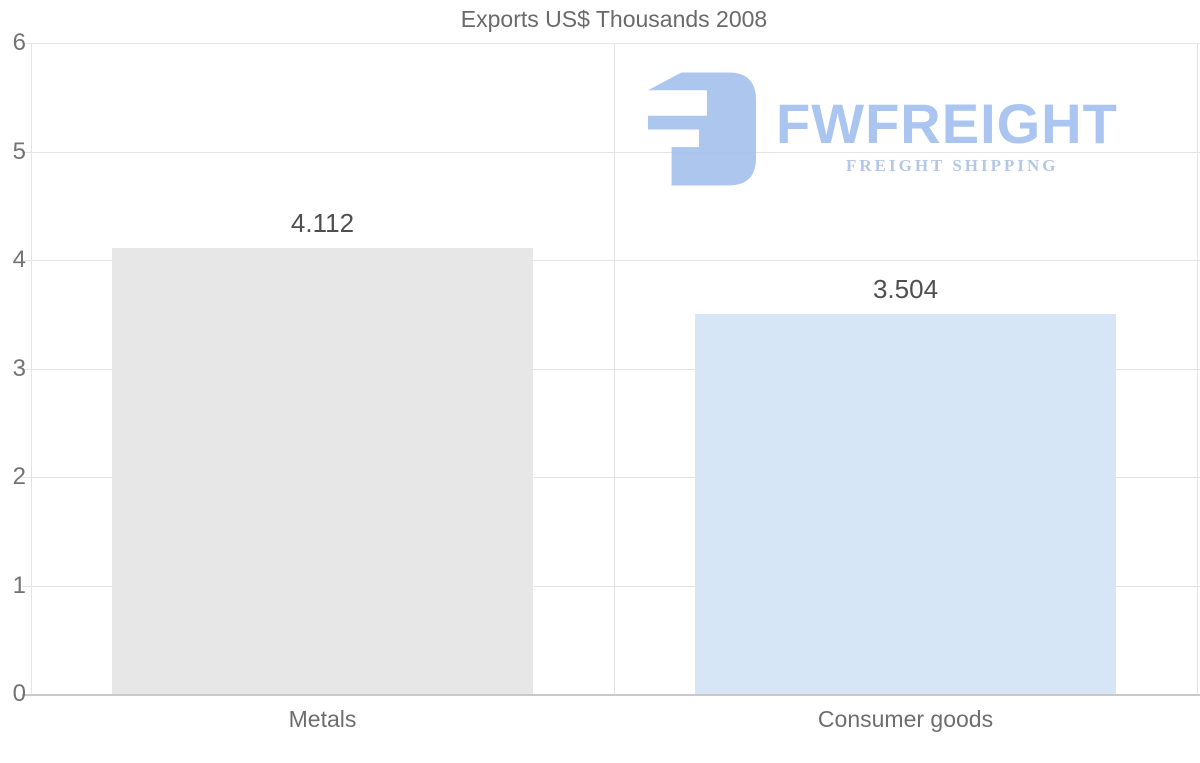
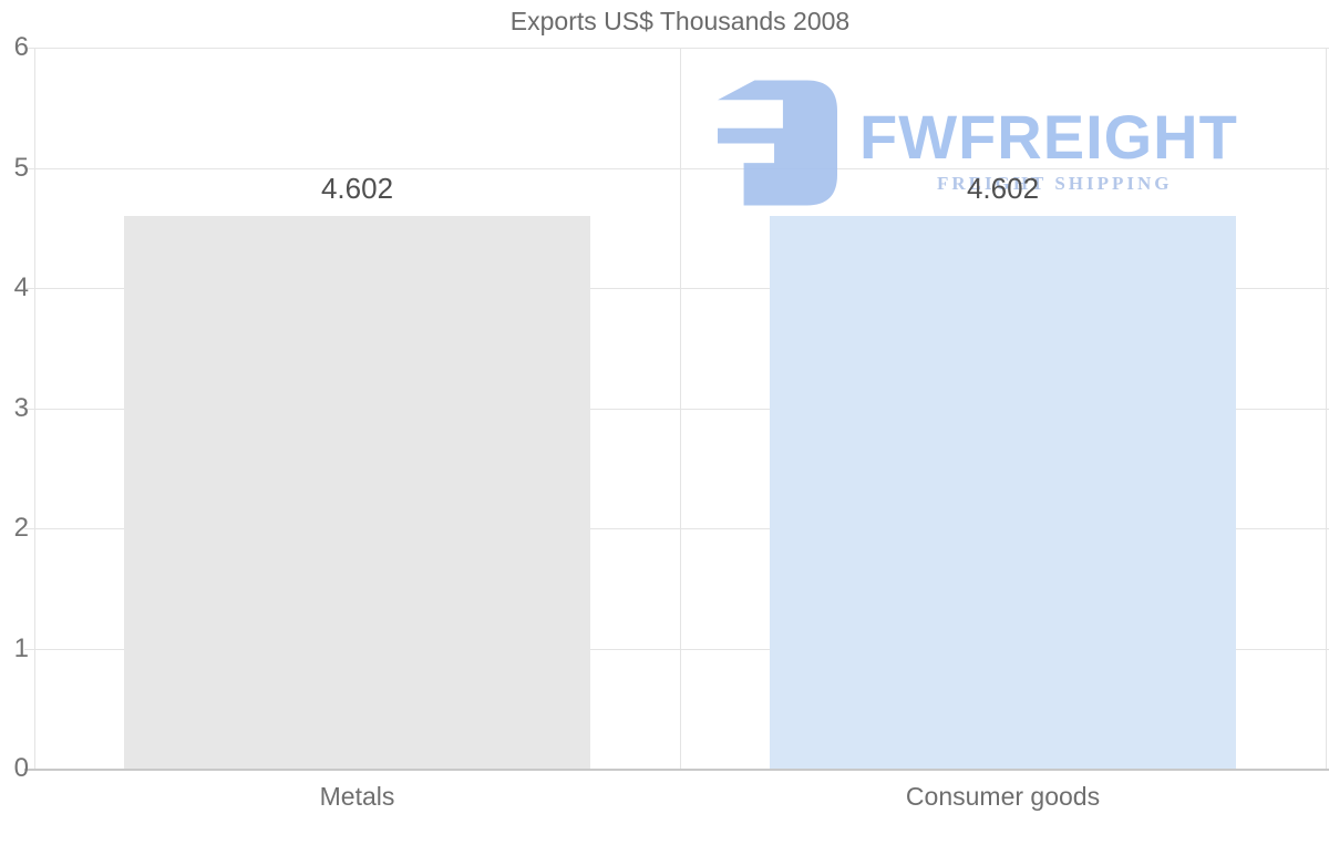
Metals: 4.112 -> 4.602
Consumer goods: 3.504 -> 4.602
